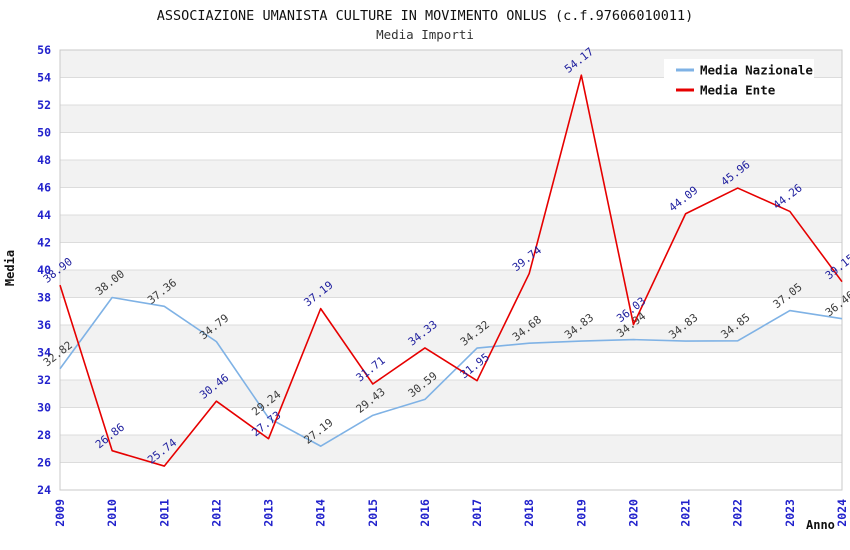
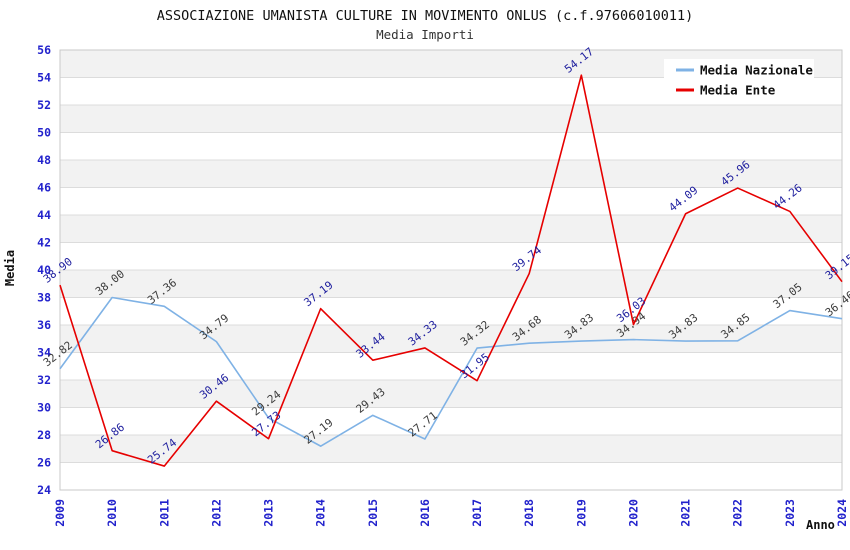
Media Ente/2015: 31.71 -> 33.44
Media Nazionale/2016: 30.59 -> 27.71
